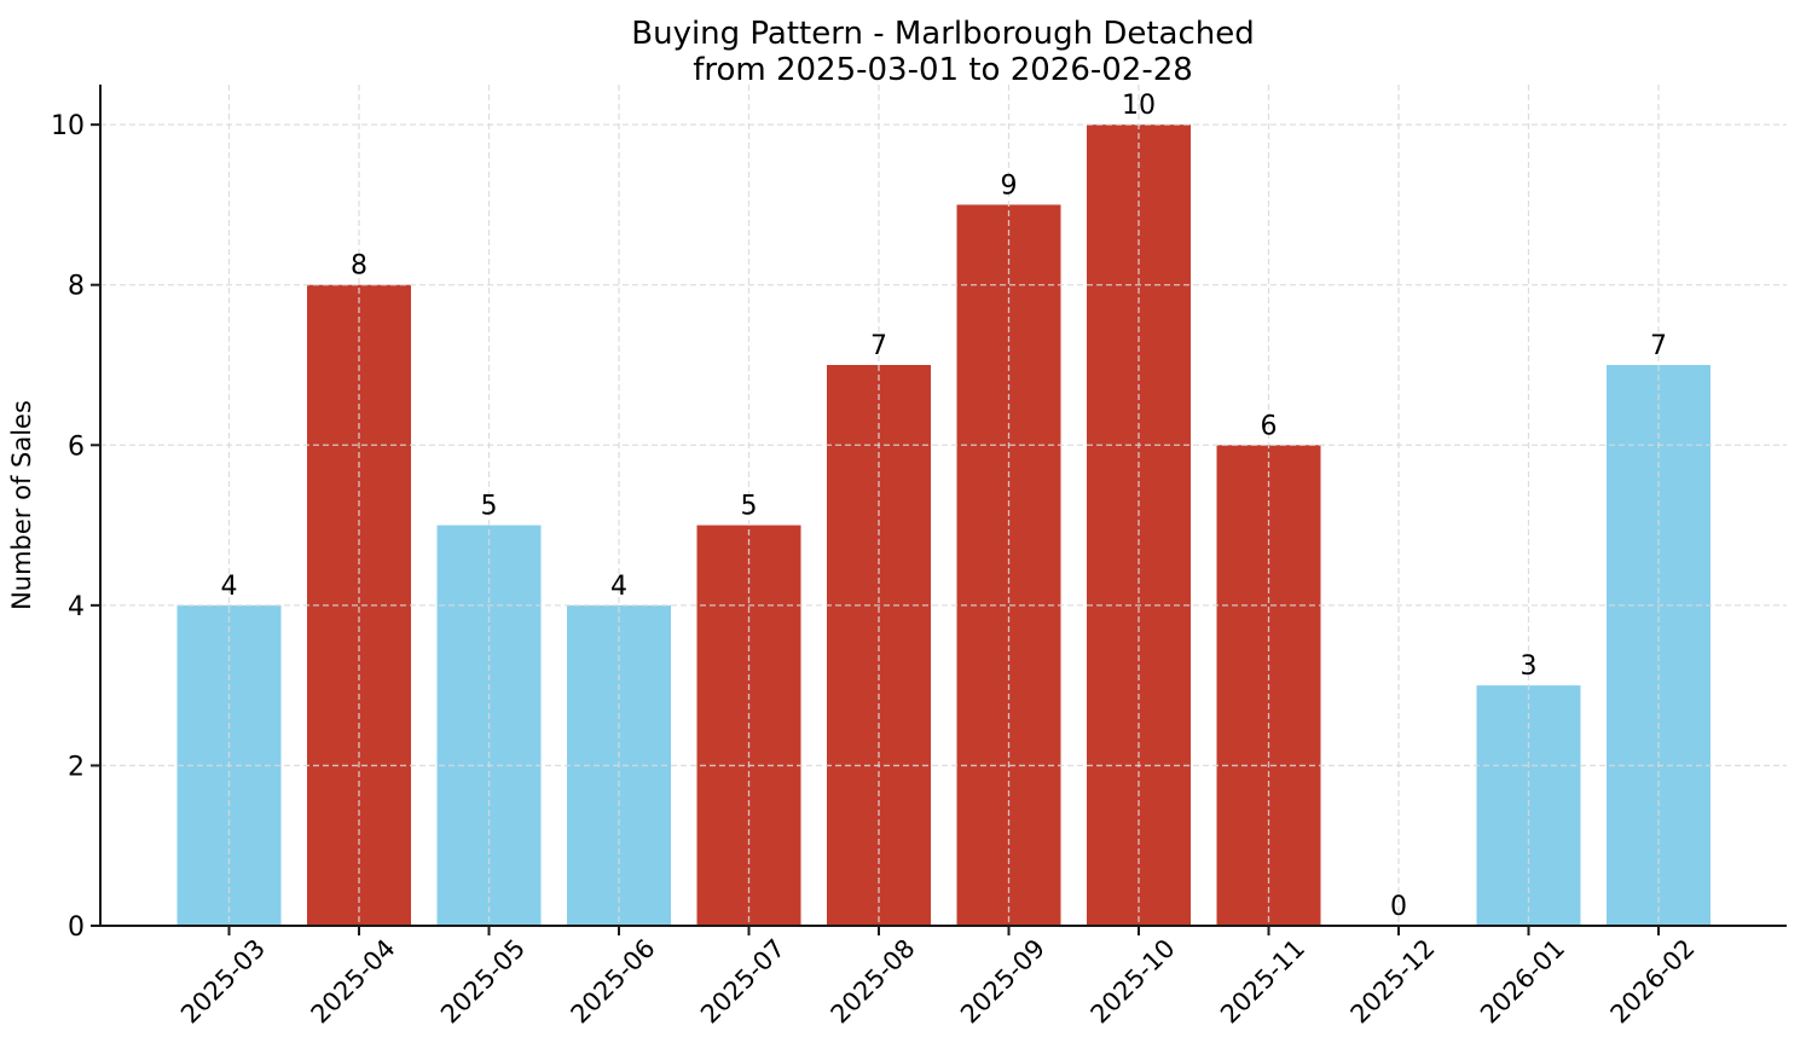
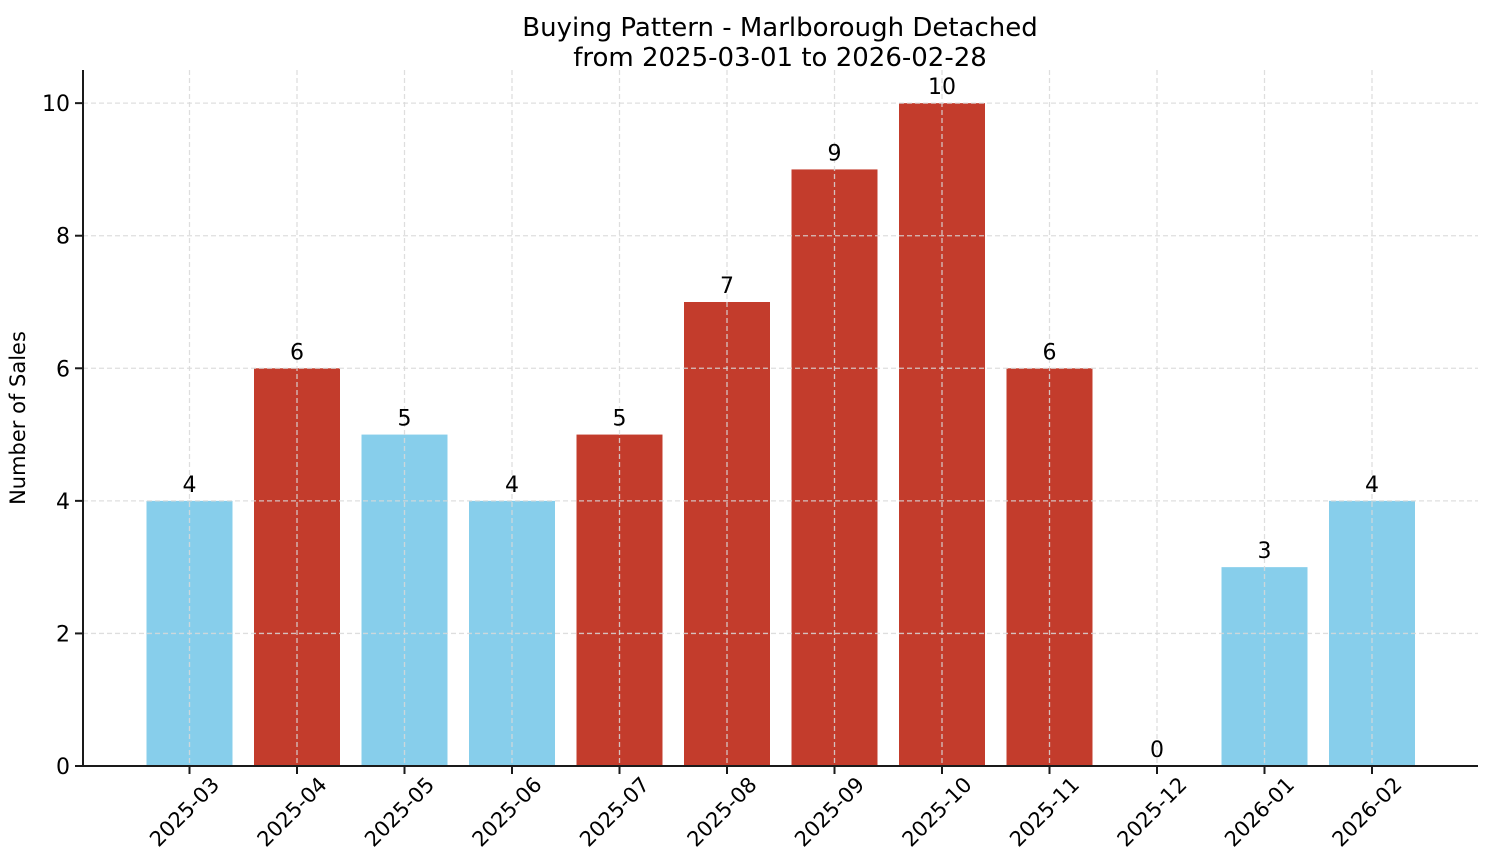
2025-04: 8 -> 6
2026-02: 7 -> 4
